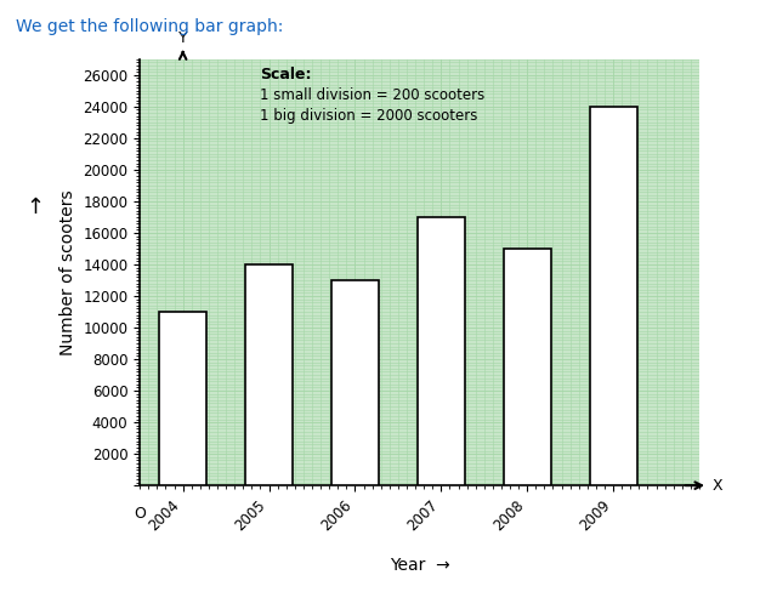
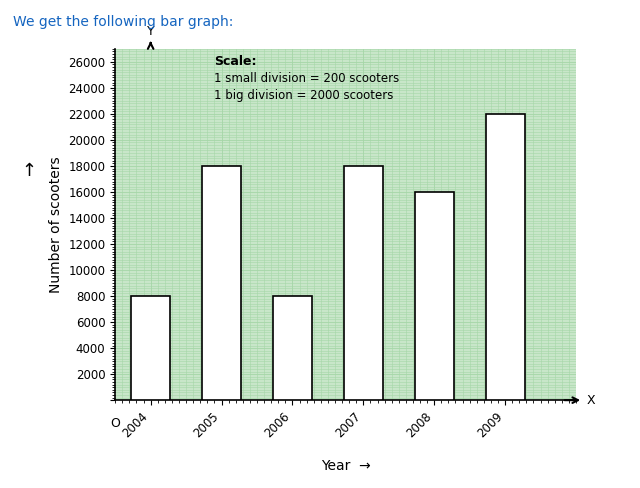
2004: 11000 -> 8000
2005: 14000 -> 18000
2006: 13000 -> 8000
2007: 17000 -> 18000
2008: 15000 -> 16000
2009: 24000 -> 22000
